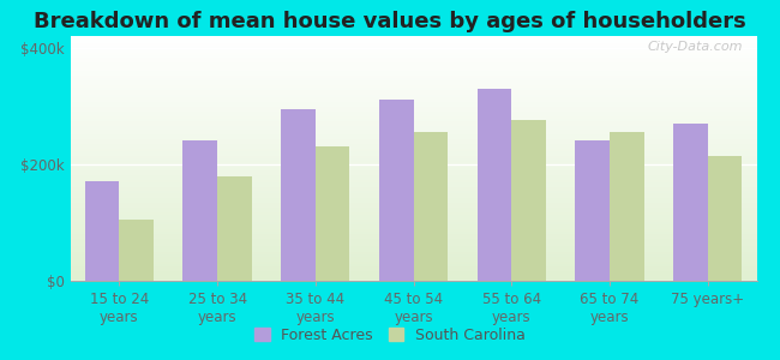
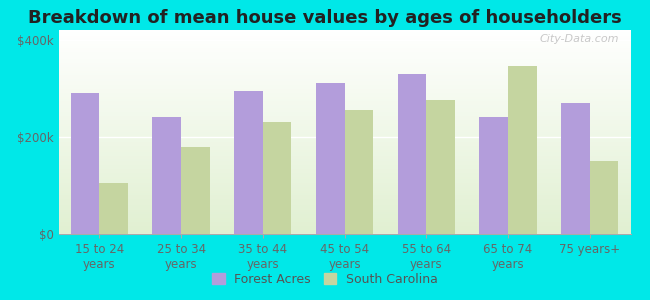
Forest Acres/15 to 24 years: $170k -> $290k
South Carolina/65 to 74 years: $255k -> $345k
South Carolina/75 years+: $215k -> $150k
